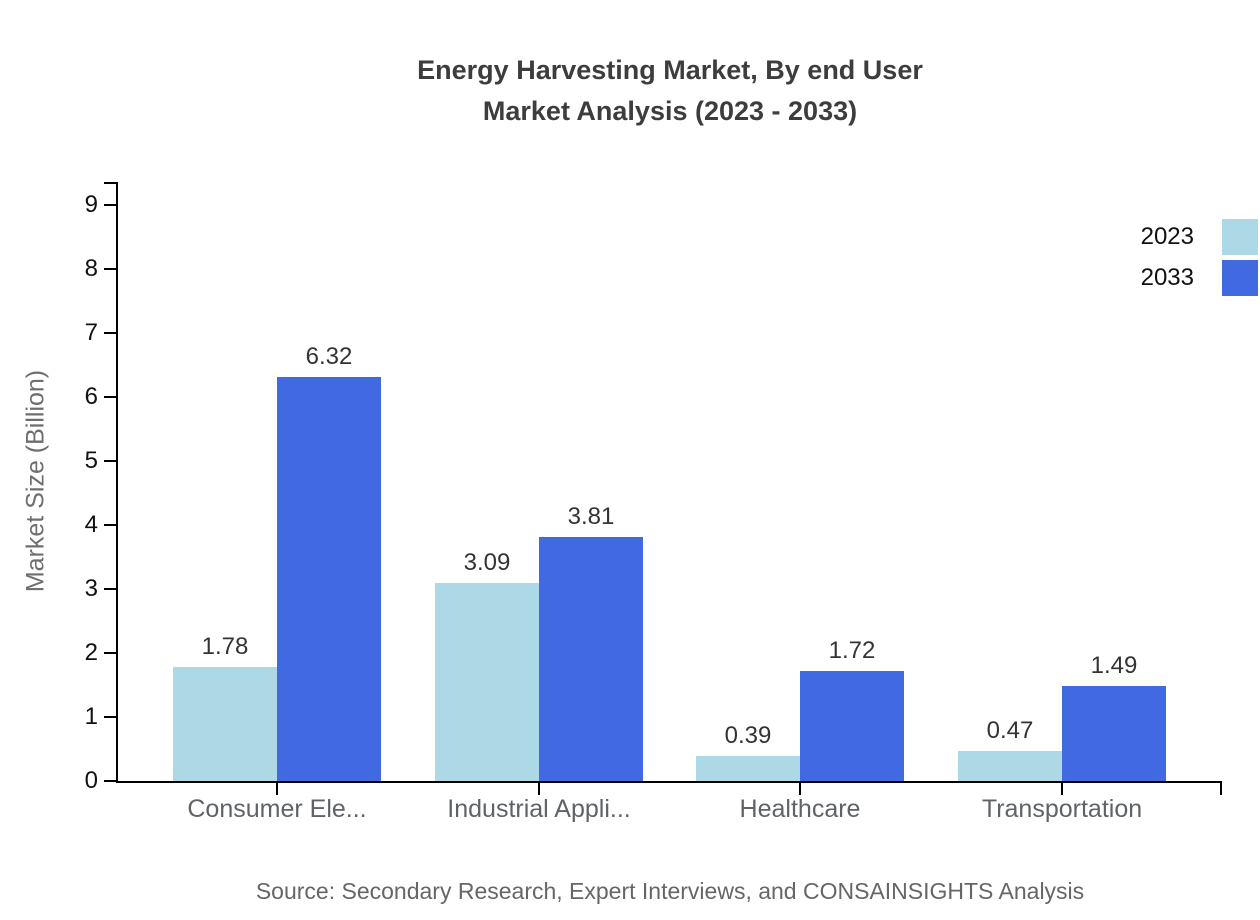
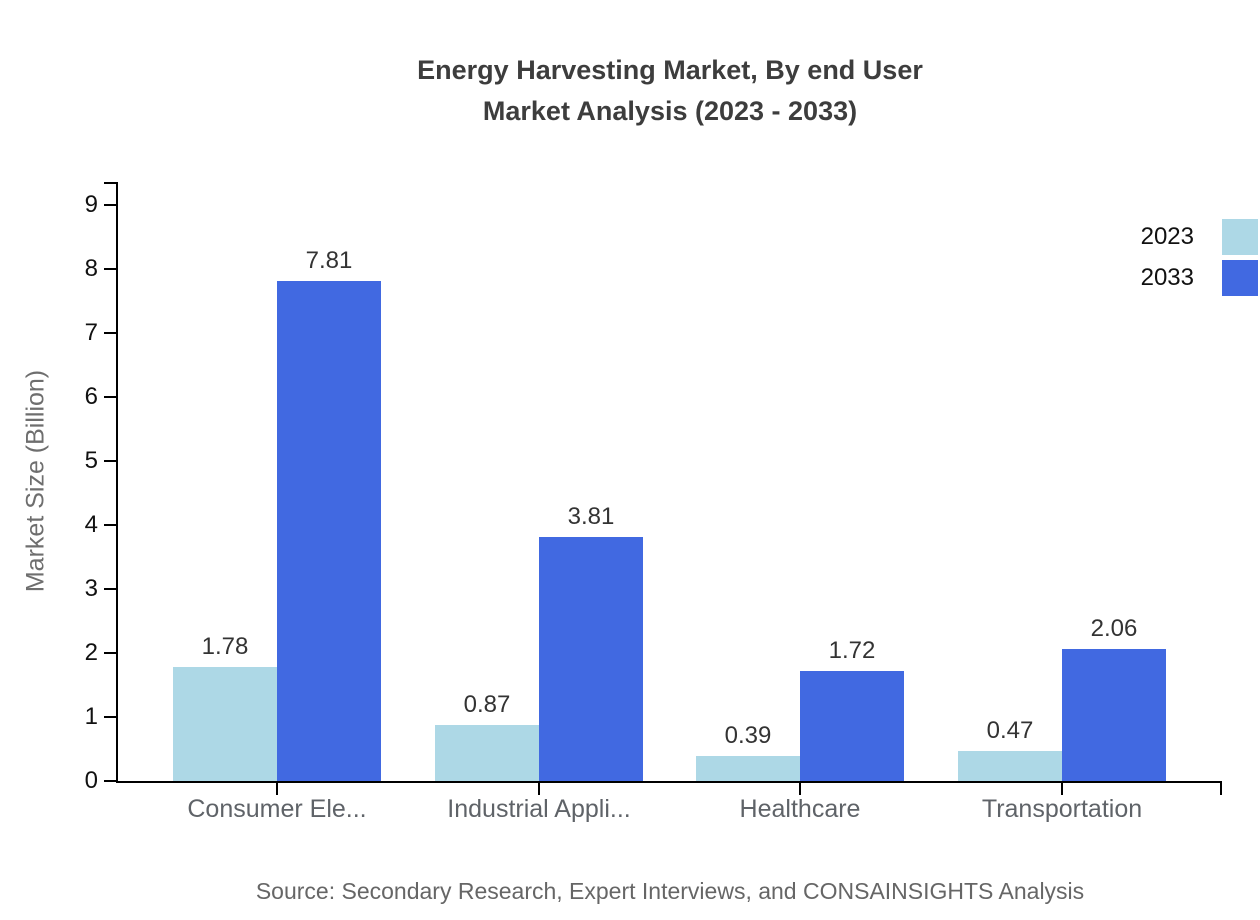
2033/Consumer Ele...: 6.32 -> 7.81
2023/Industrial Appli...: 3.09 -> 0.87
2033/Transportation: 1.49 -> 2.06
